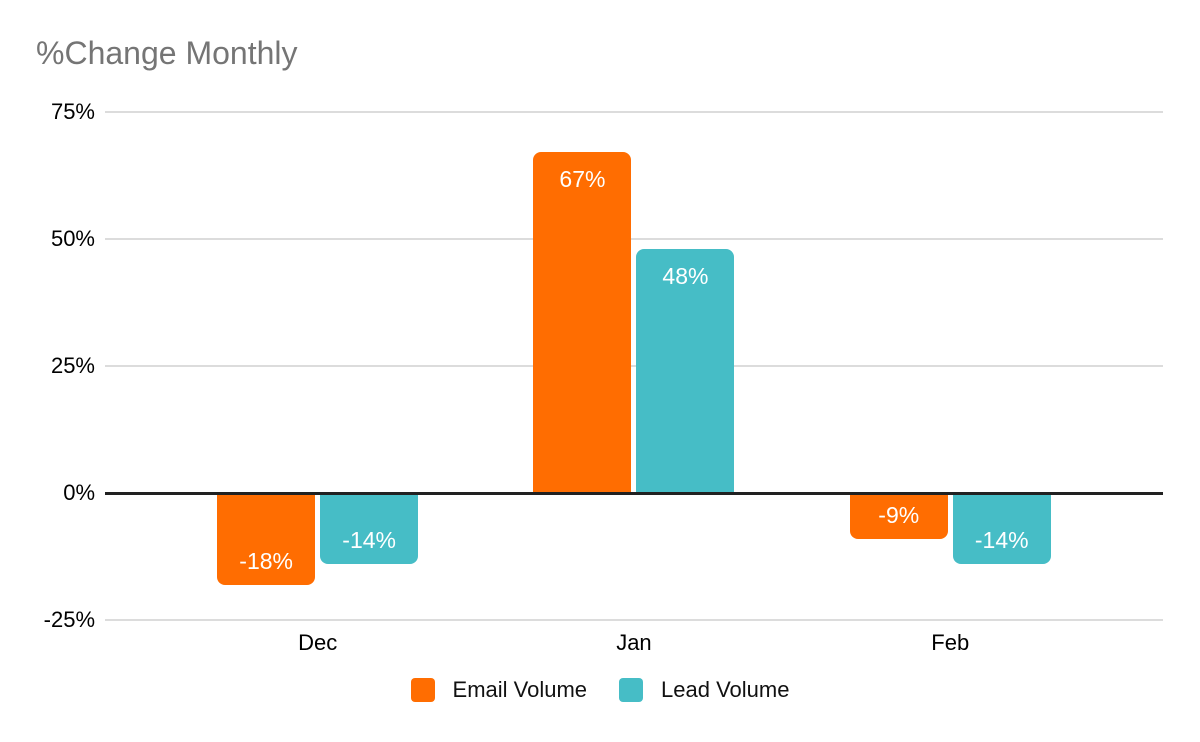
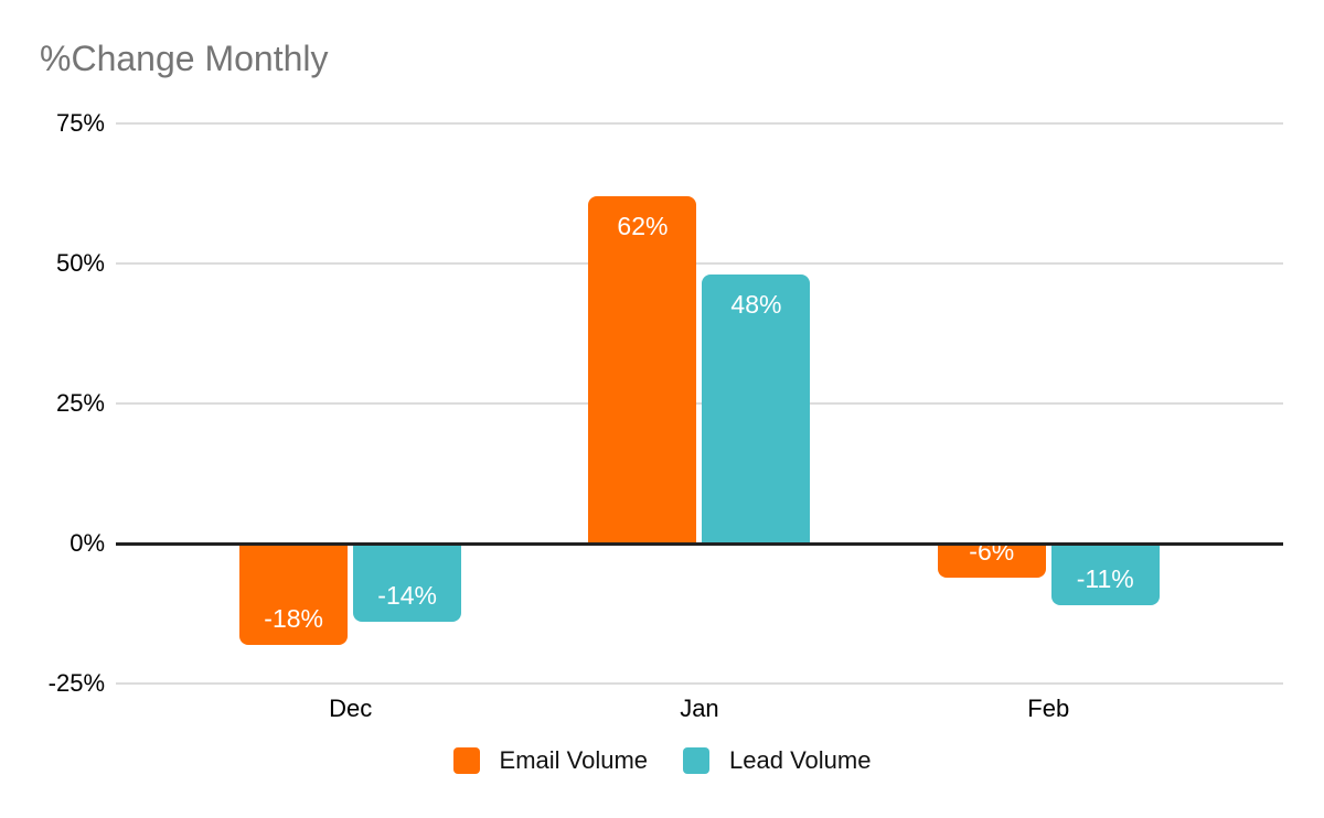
Email Volume/Jan: 67% -> 62%
Email Volume/Feb: -9% -> -6%
Lead Volume/Feb: -14% -> -11%
